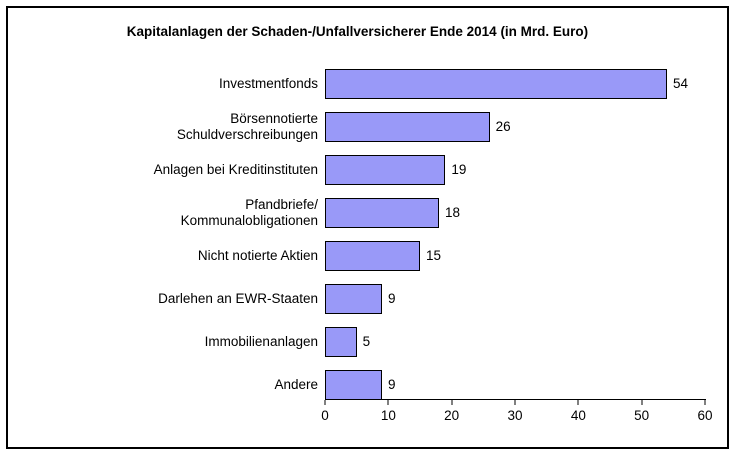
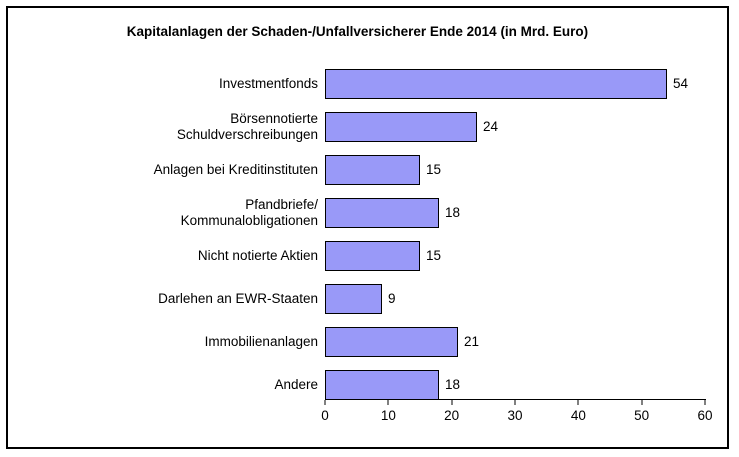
Börsennotierte Schuldverschreibungen: 26 -> 24
Anlagen bei Kreditinstituten: 19 -> 15
Immobilienanlagen: 5 -> 21
Andere: 9 -> 18
